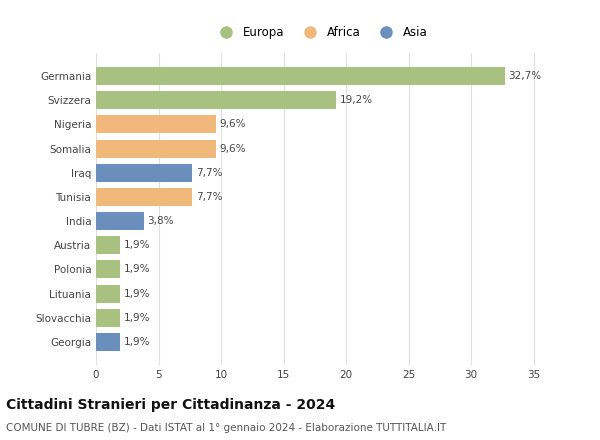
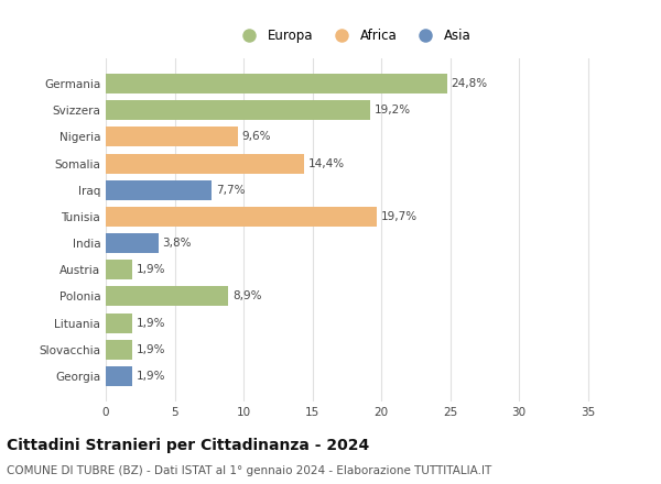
Germania: 32,7% -> 24,8%
Somalia: 9,6% -> 14,4%
Tunisia: 7,7% -> 19,7%
Polonia: 1,9% -> 8,9%
